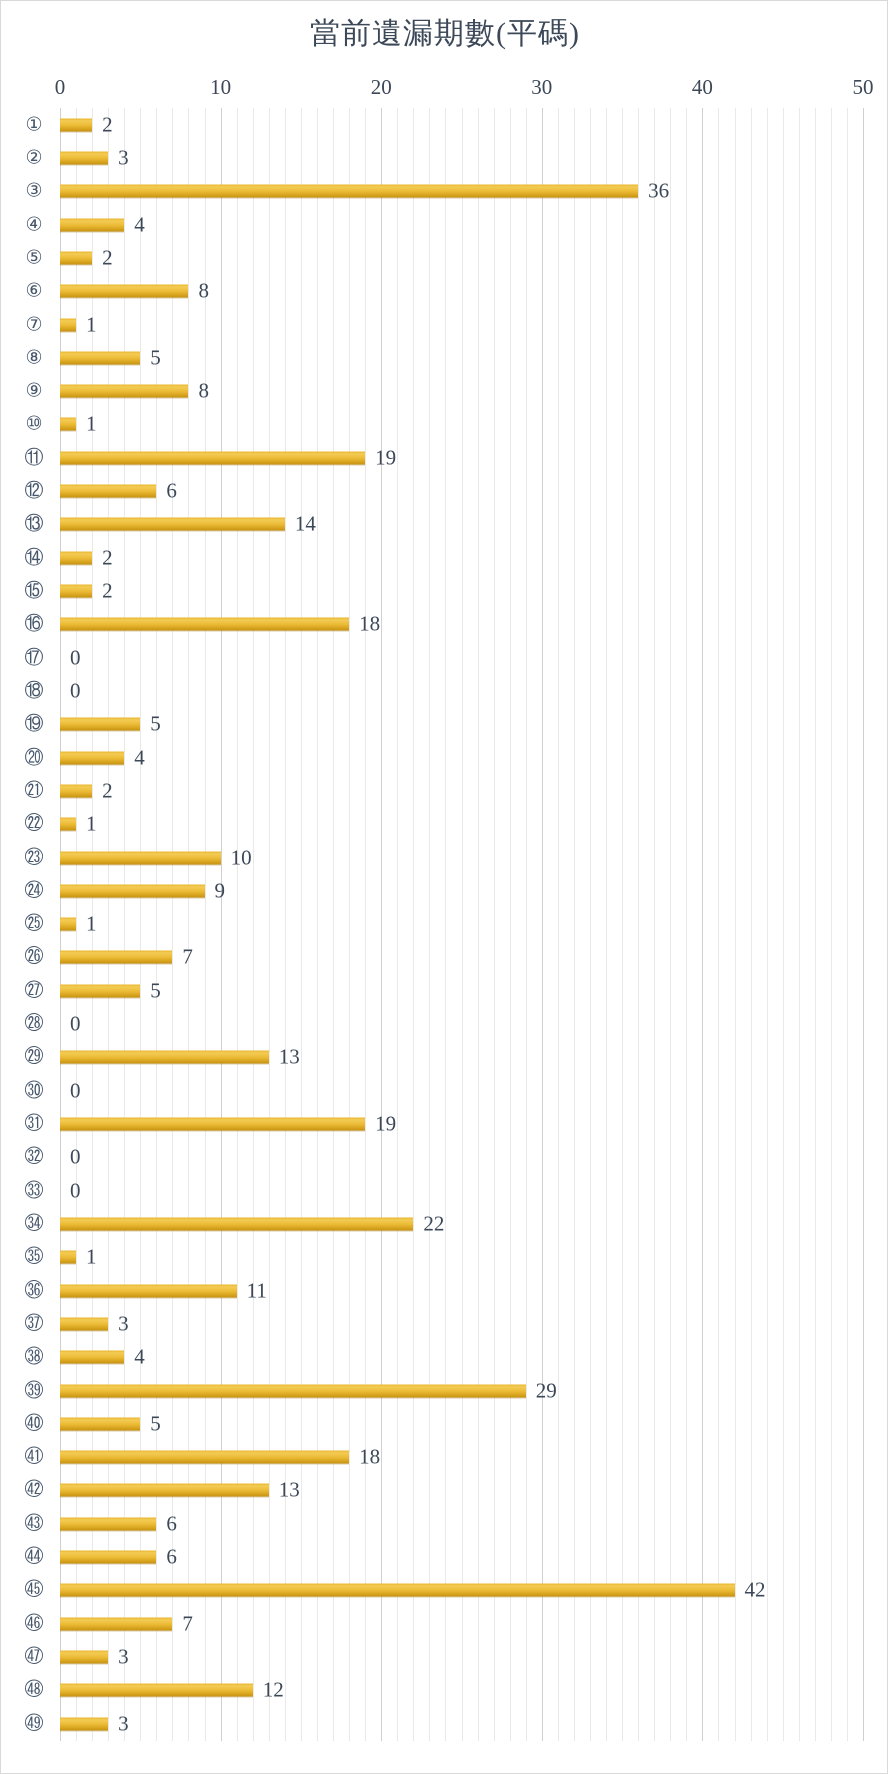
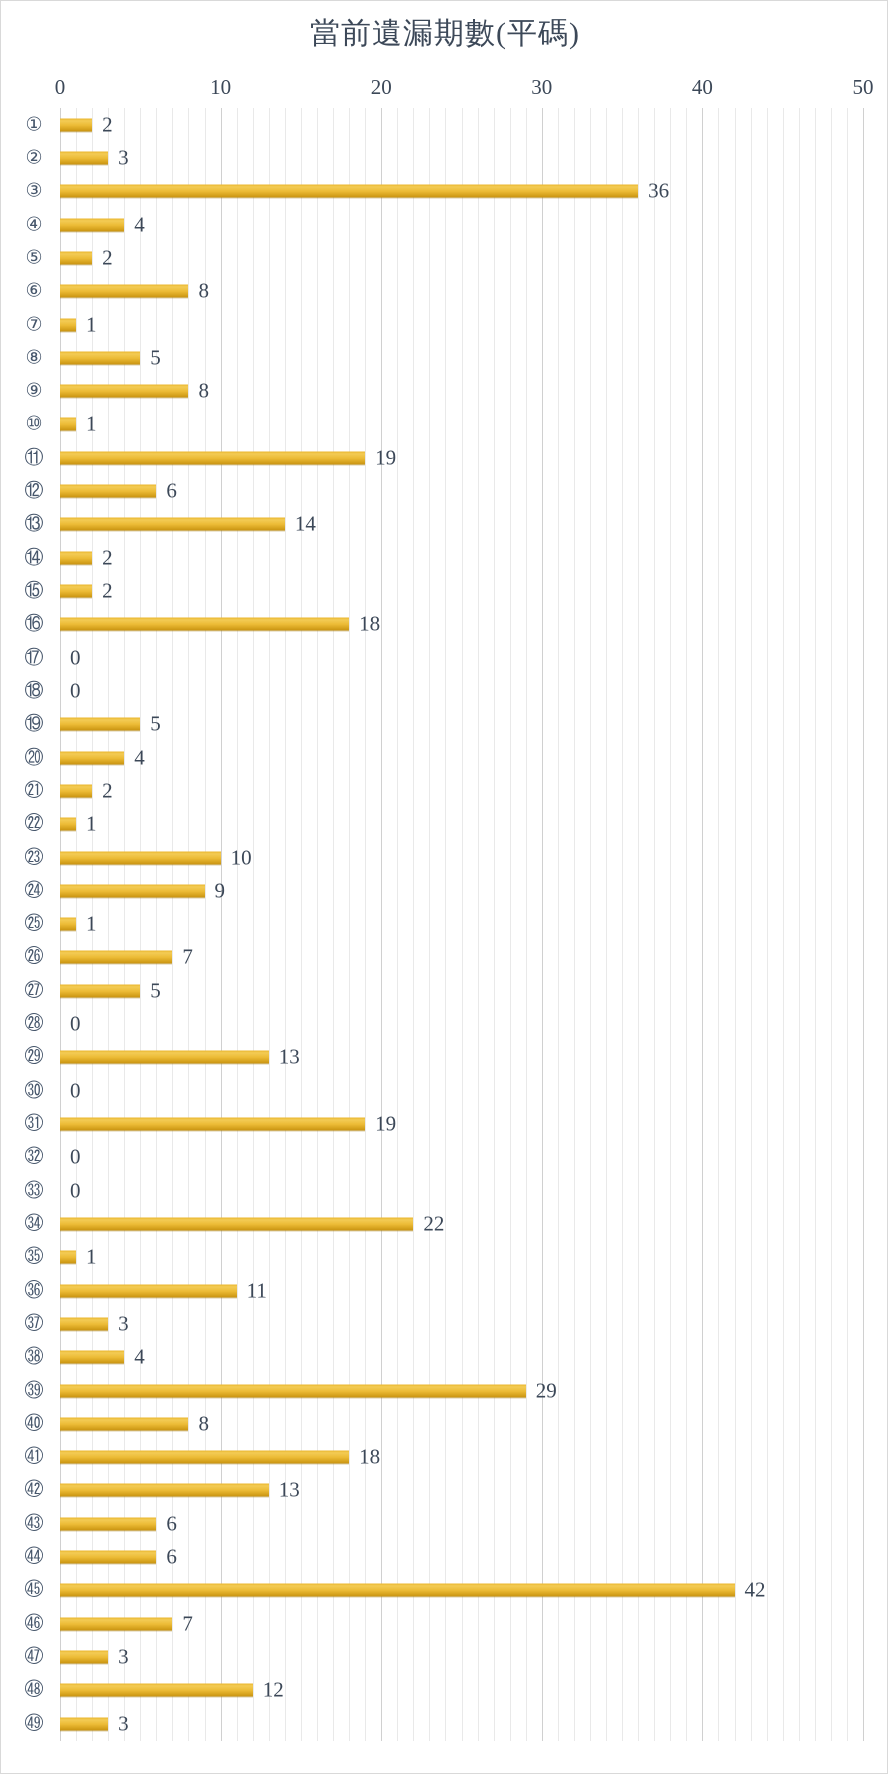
㊵: 5 -> 8
